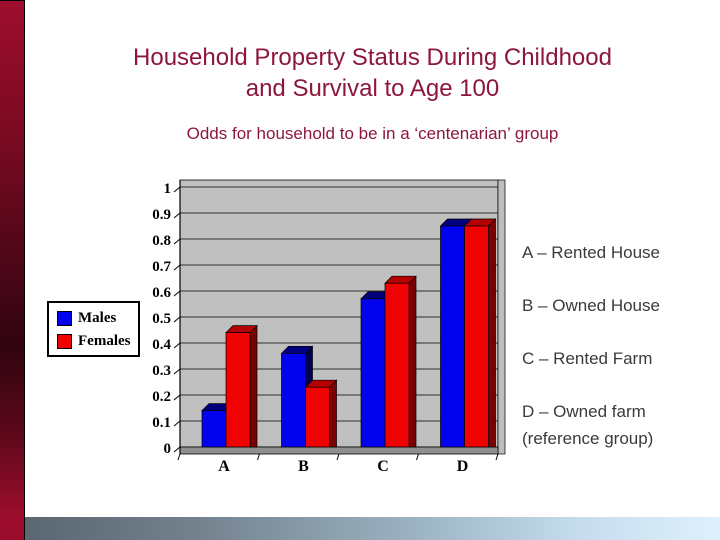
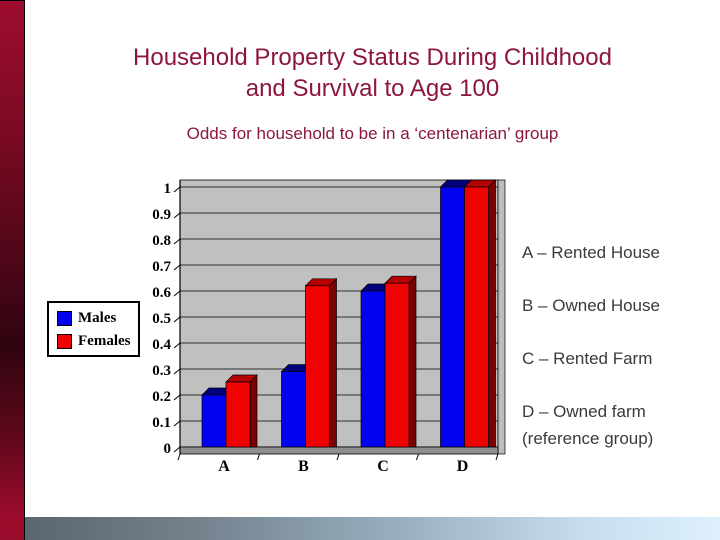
Males/A: 0.14 -> 0.20
Females/A: 0.44 -> 0.25
Males/B: 0.36 -> 0.29
Females/B: 0.23 -> 0.62
Males/C: 0.57 -> 0.60
Males/D: 0.85 -> 1.00
Females/D: 0.85 -> 1.00
